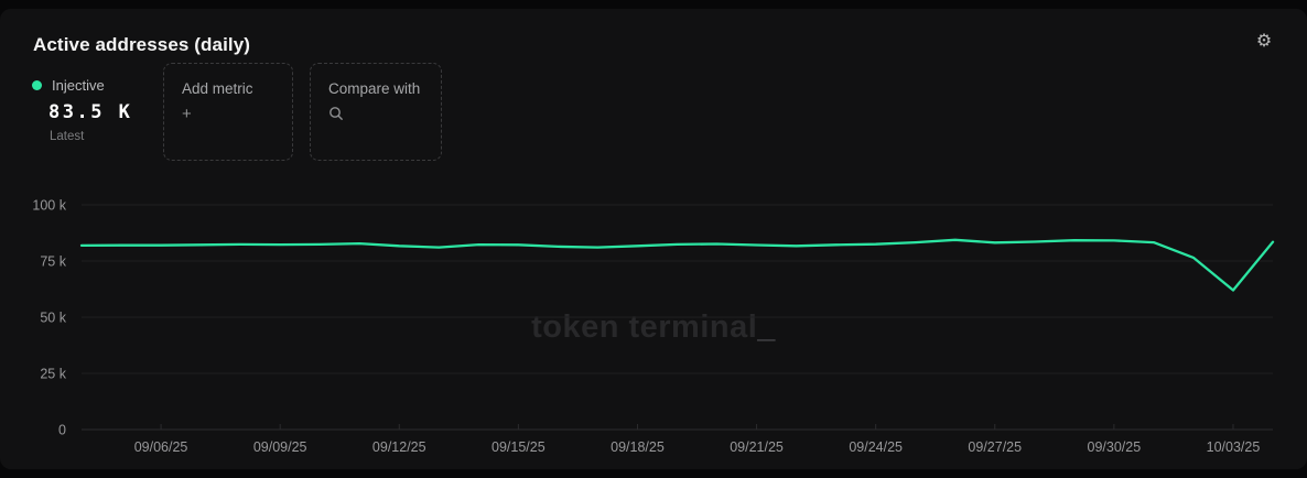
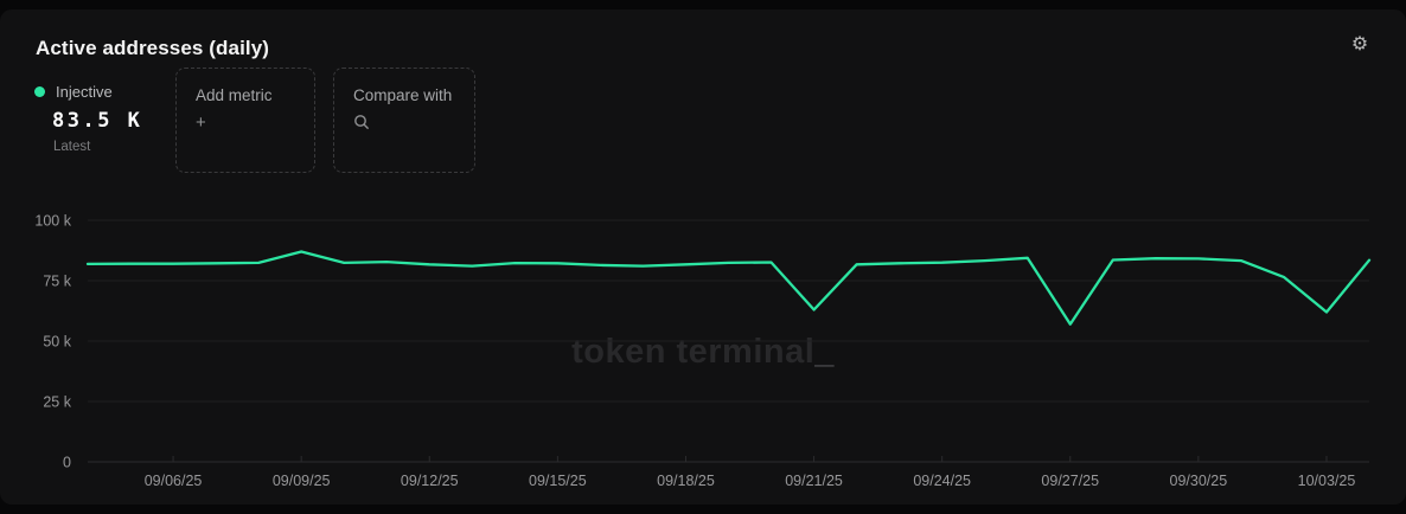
09/09/25: 82k -> 87k
09/21/25: 82k -> 63k
09/27/25: 83k -> 57k
